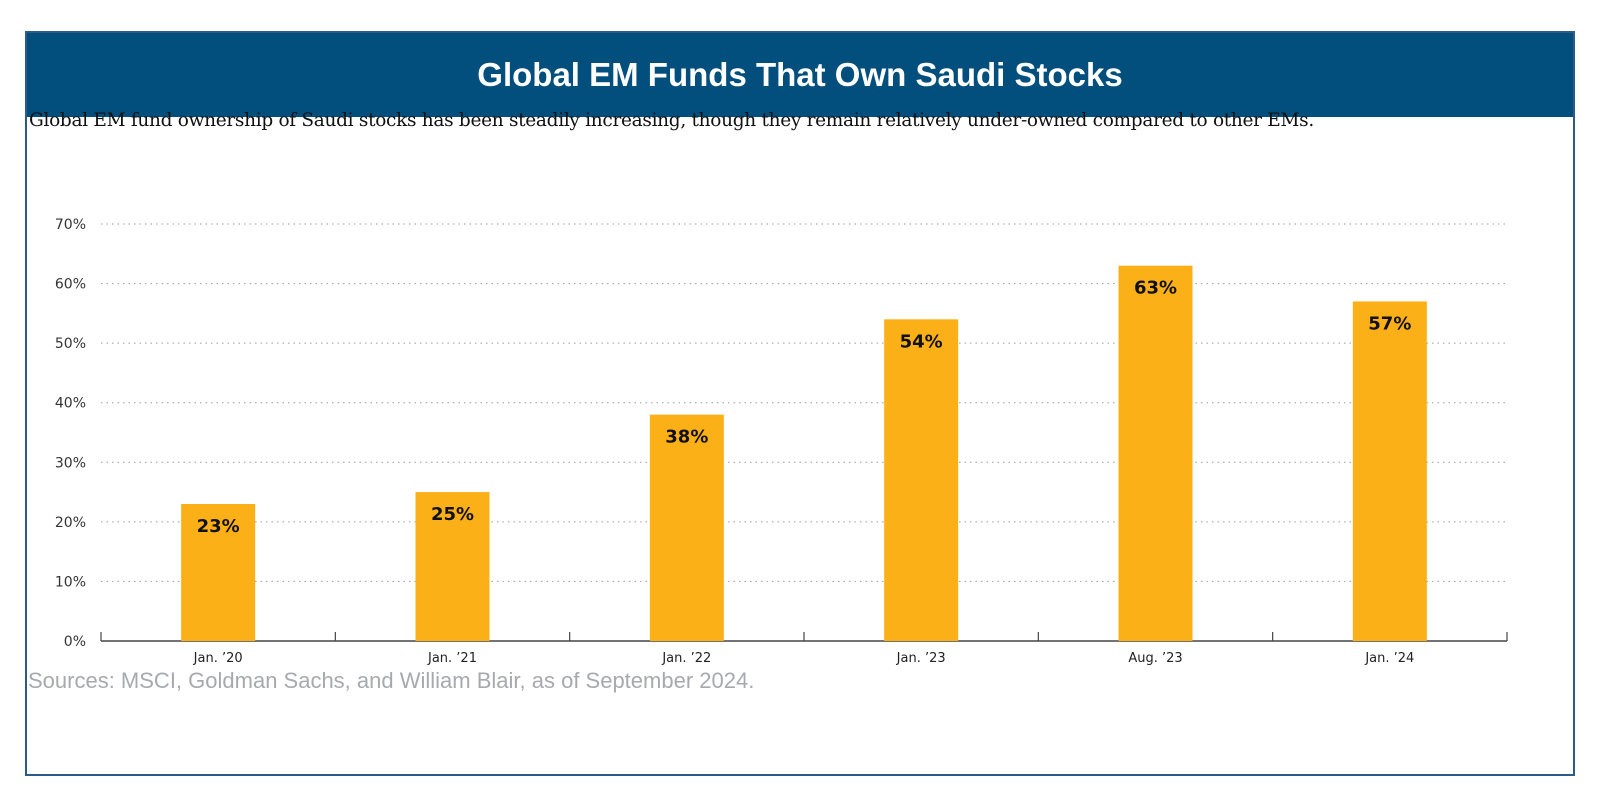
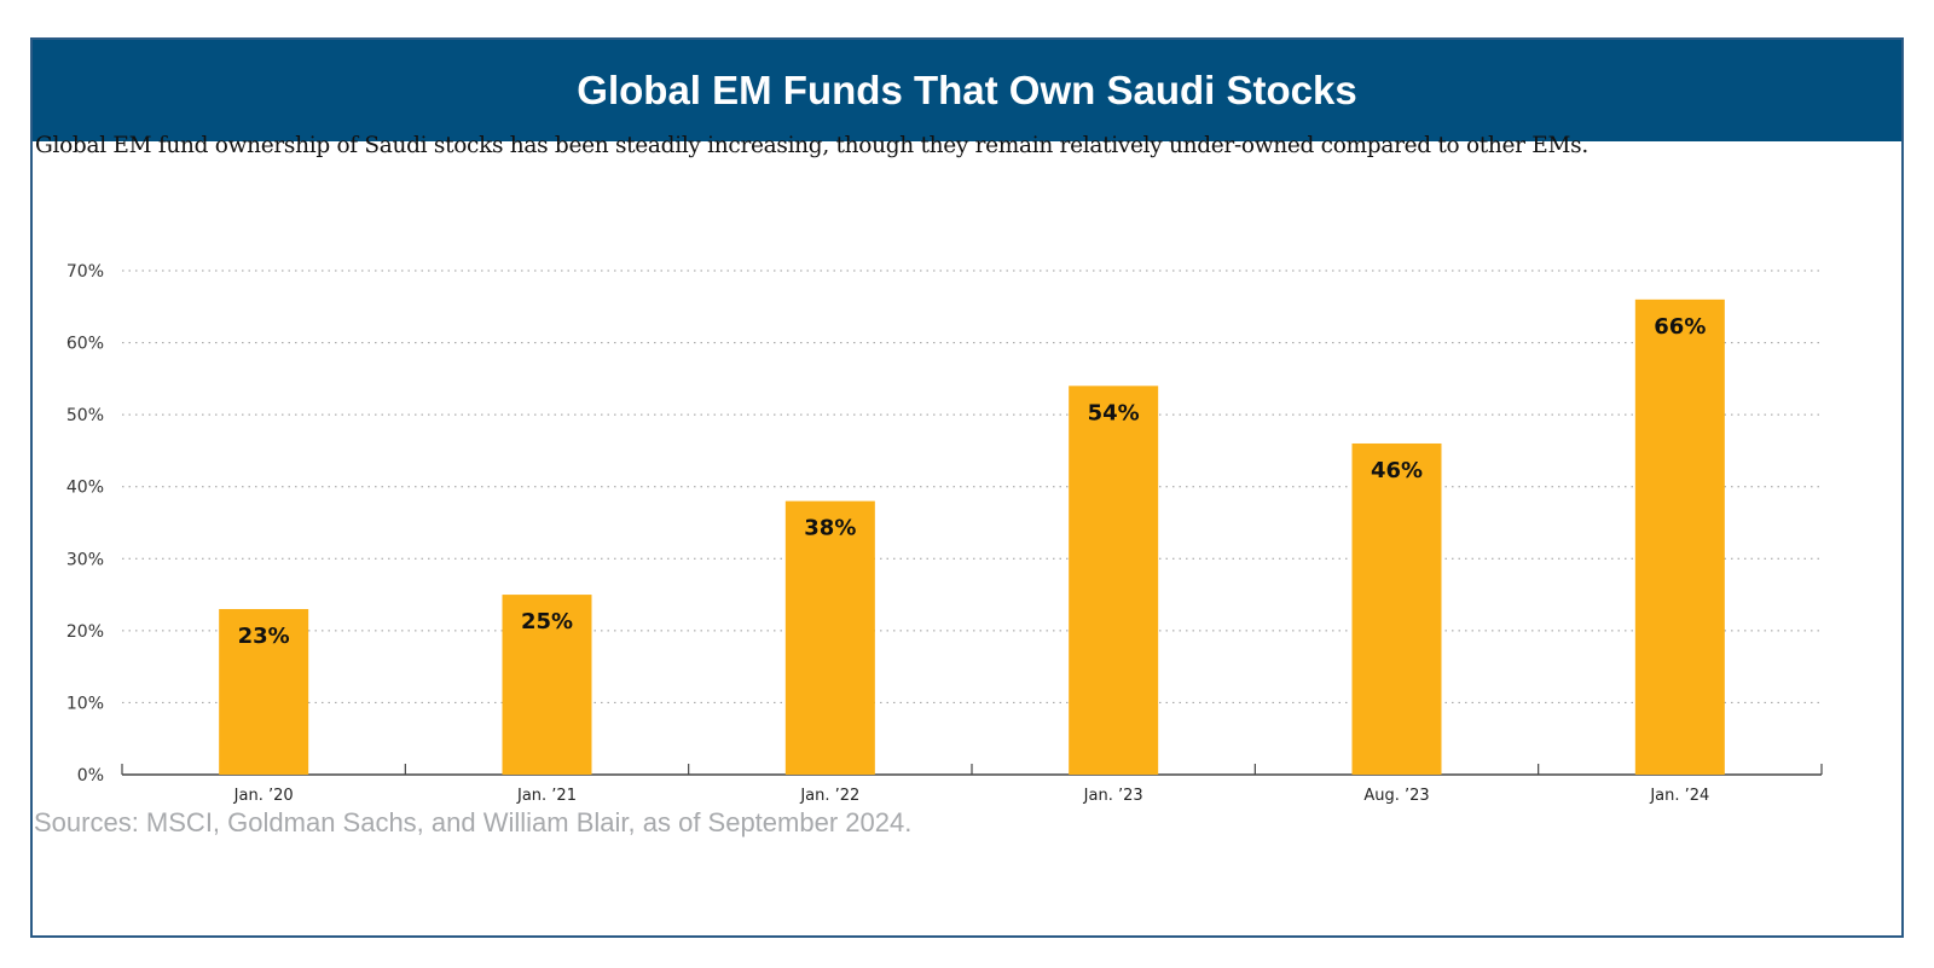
Aug. ’23: 63% -> 46%
Jan. ’24: 57% -> 66%
